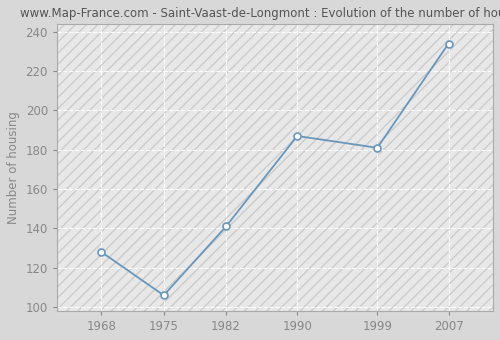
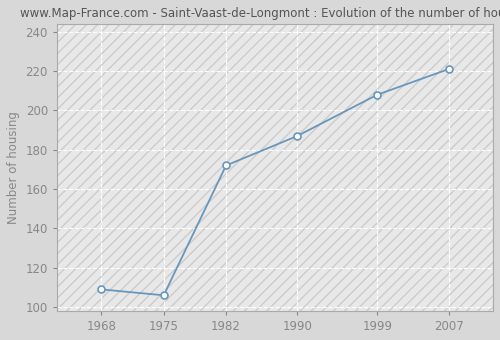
1968: 128 -> 109
1982: 141 -> 172
1999: 181 -> 208
2007: 234 -> 221
